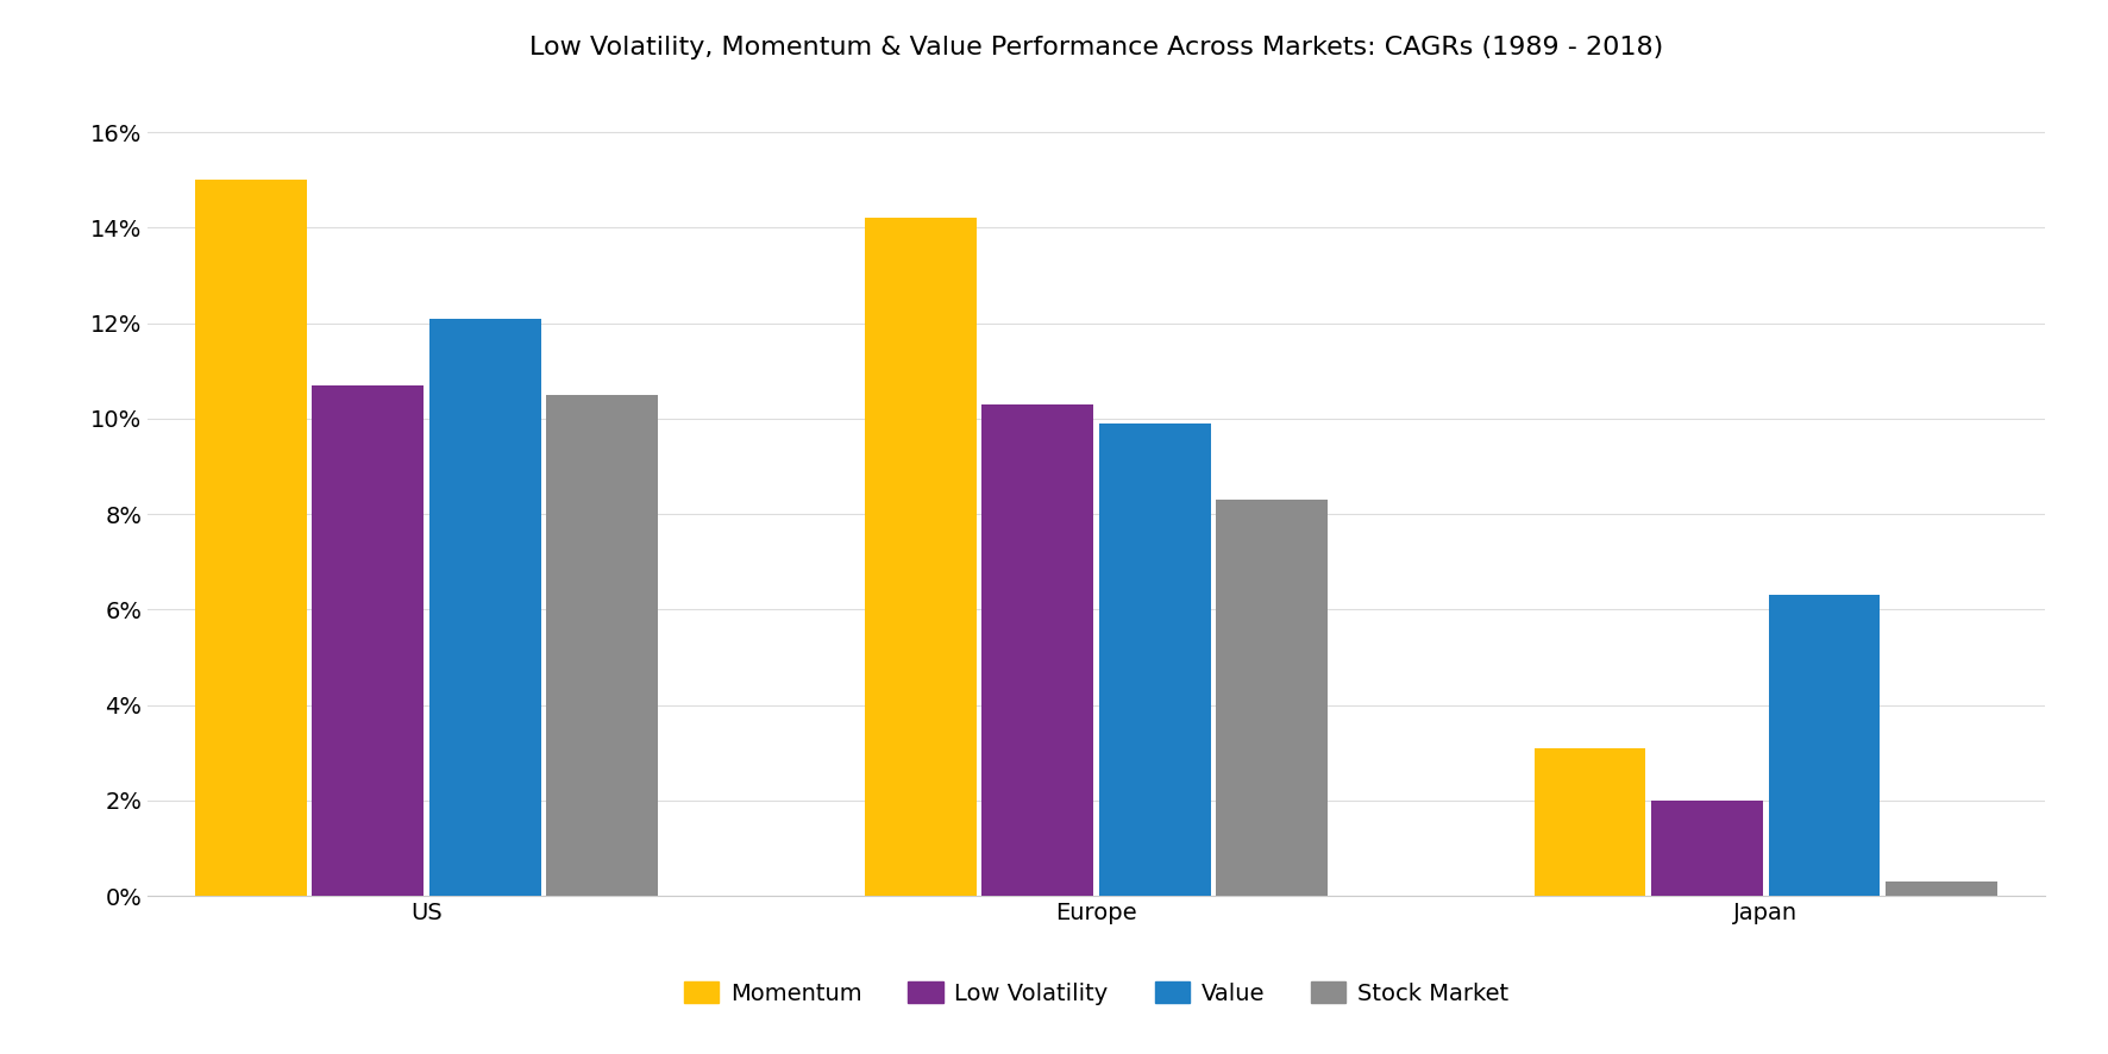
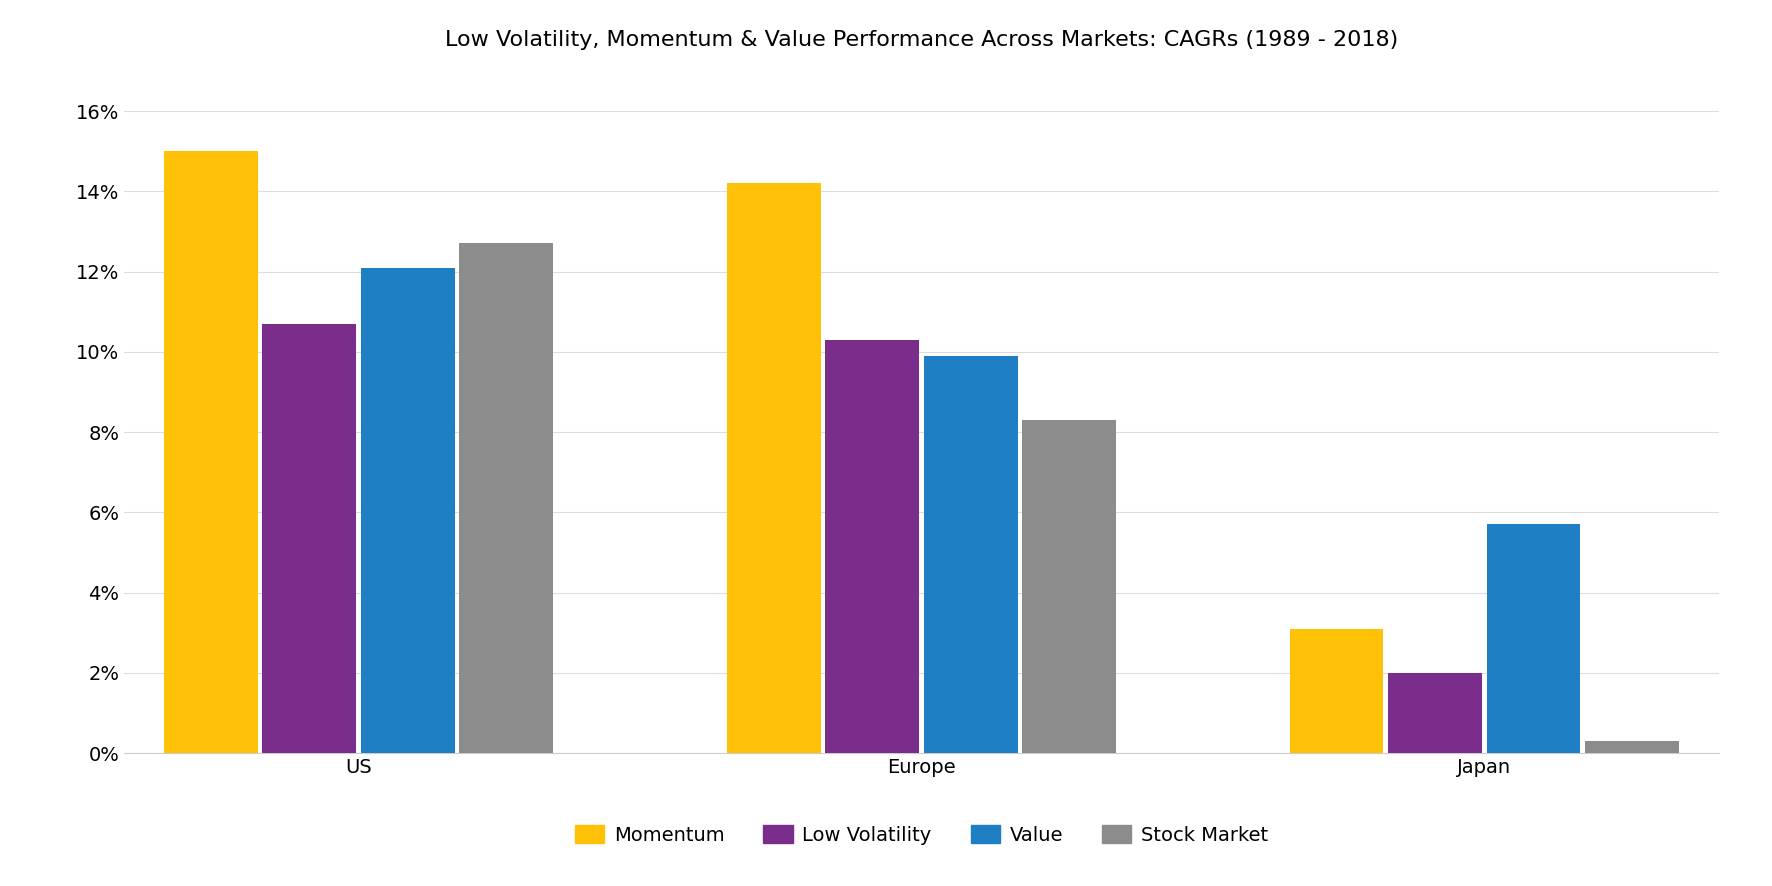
Stock Market/US: 10.5% -> 12.7%
Value/Japan: 6.3% -> 5.7%
